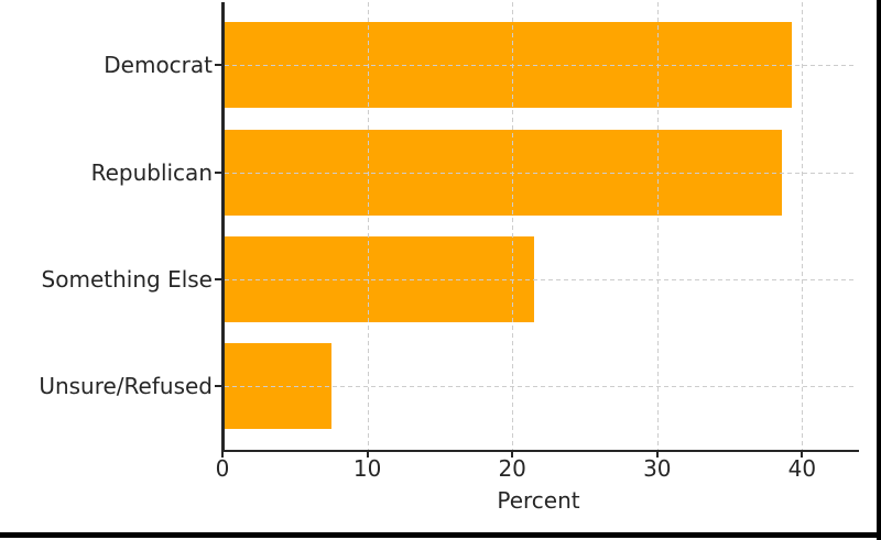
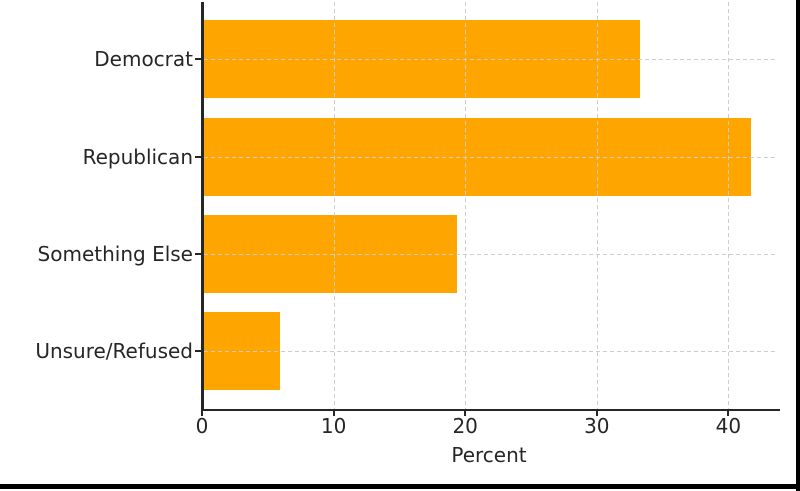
Democrat: 39.3 -> 33.3
Republican: 38.6 -> 41.7
Something Else: 21.5 -> 19.4
Unsure/Refused: 7.5 -> 5.9
